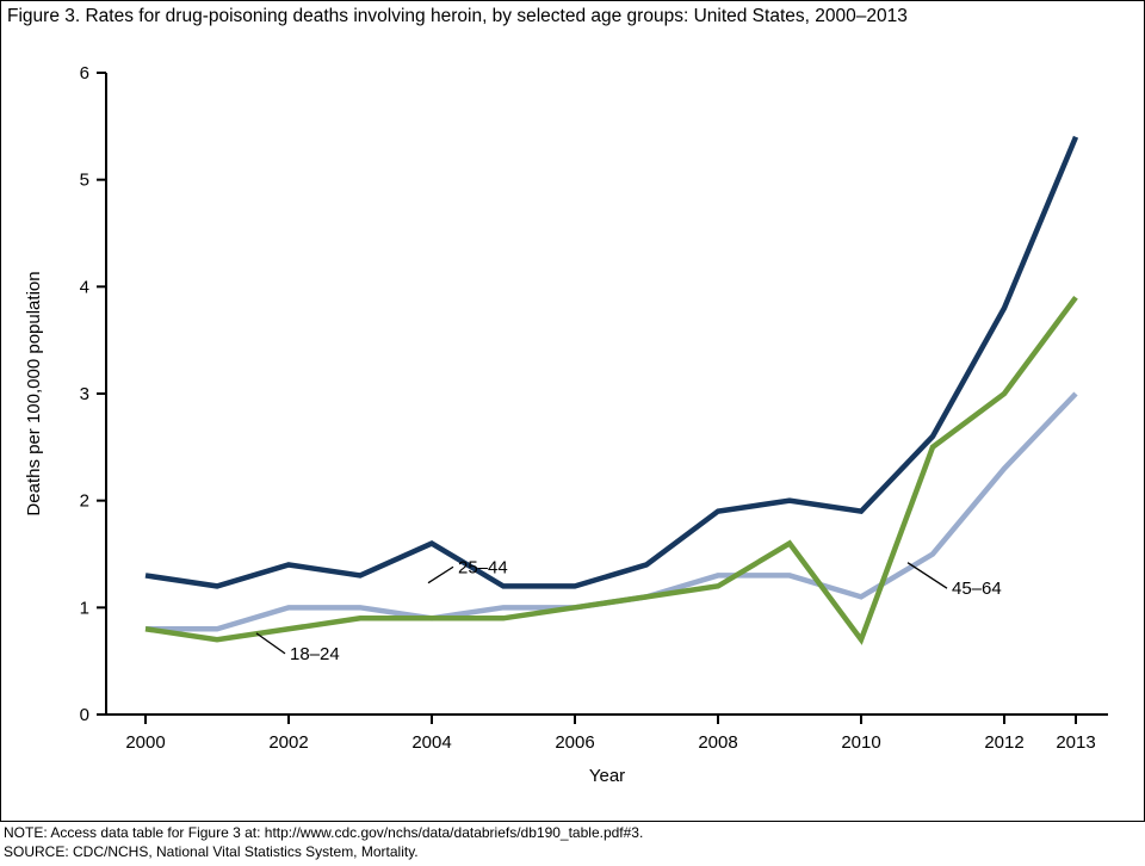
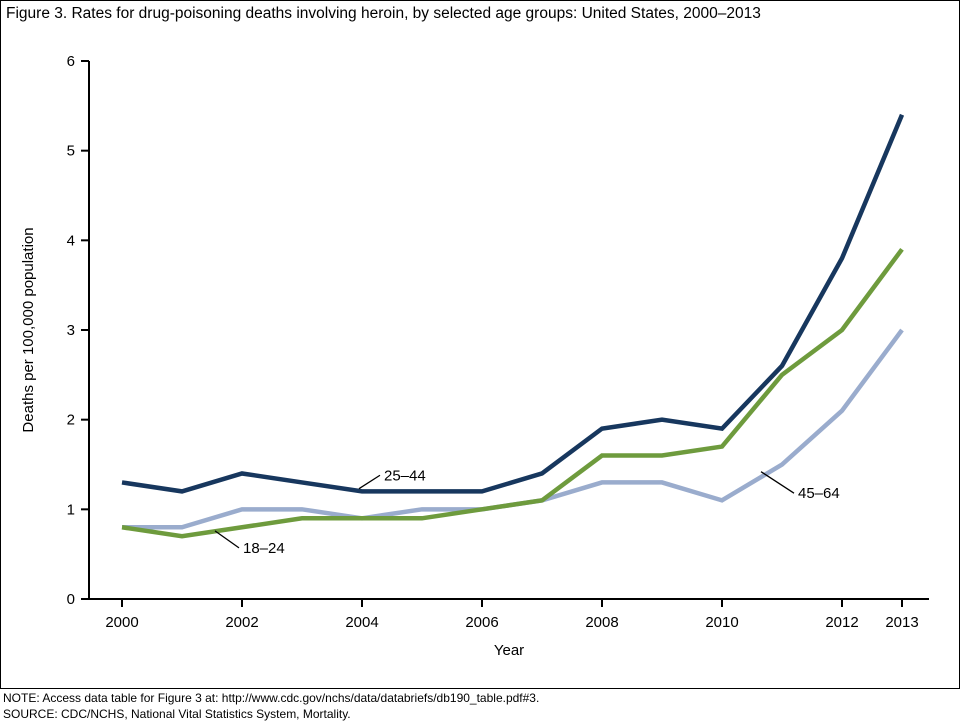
25–44/2004: 1.6 -> 1.2
18–24/2008: 1.2 -> 1.6
18–24/2010: 0.7 -> 1.7
45–64/2012: 2.3 -> 2.1
